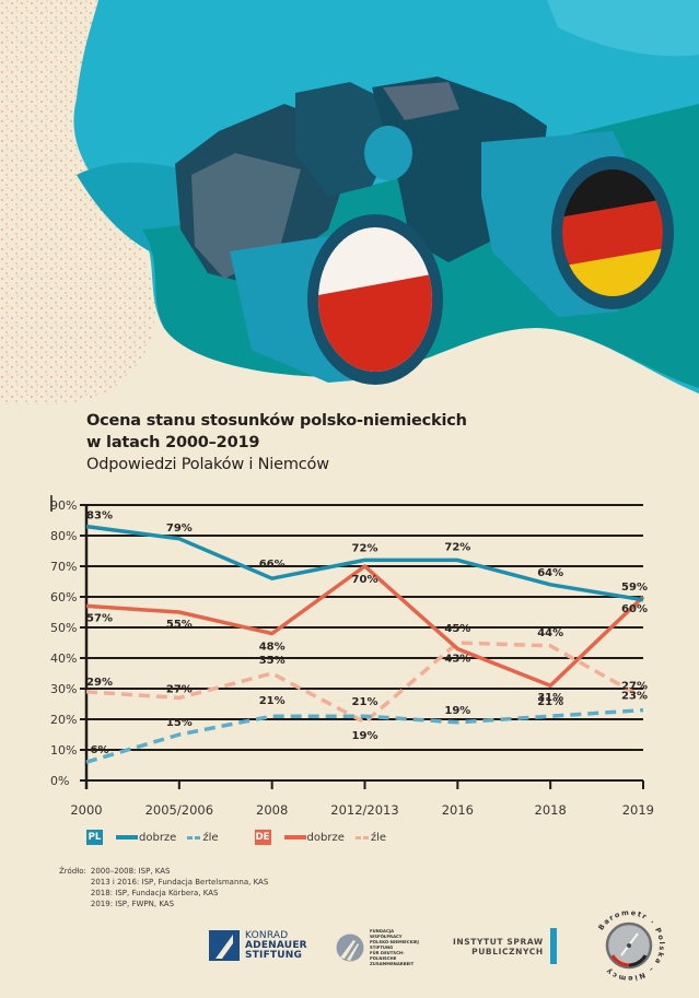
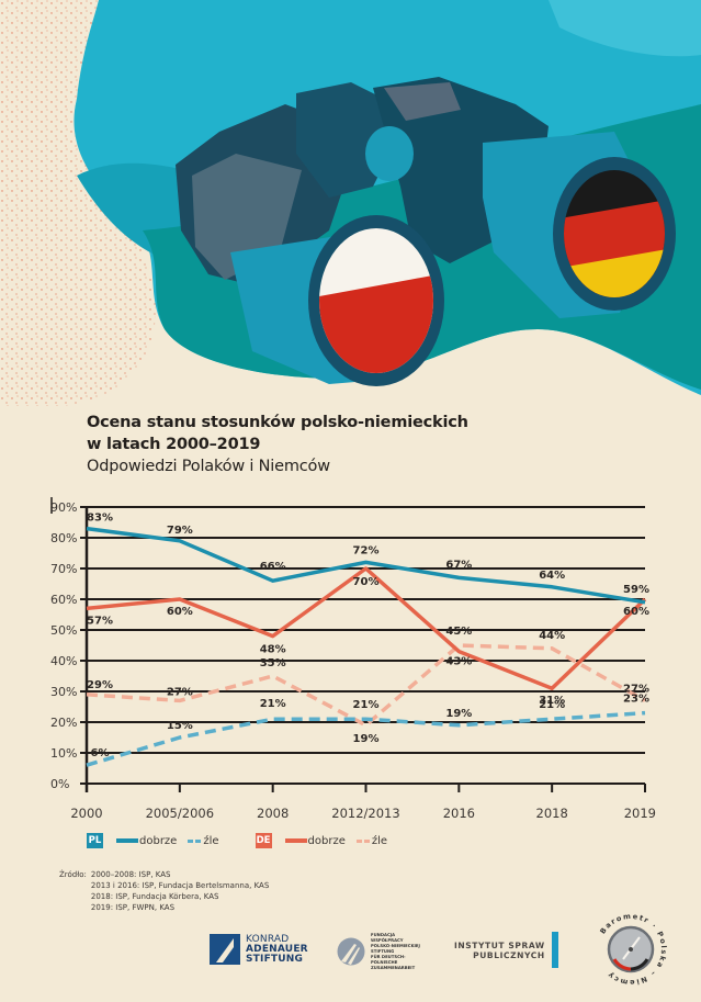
DE dobrze/2005/2006: 55% -> 60%
PL dobrze/2016: 72% -> 67%
